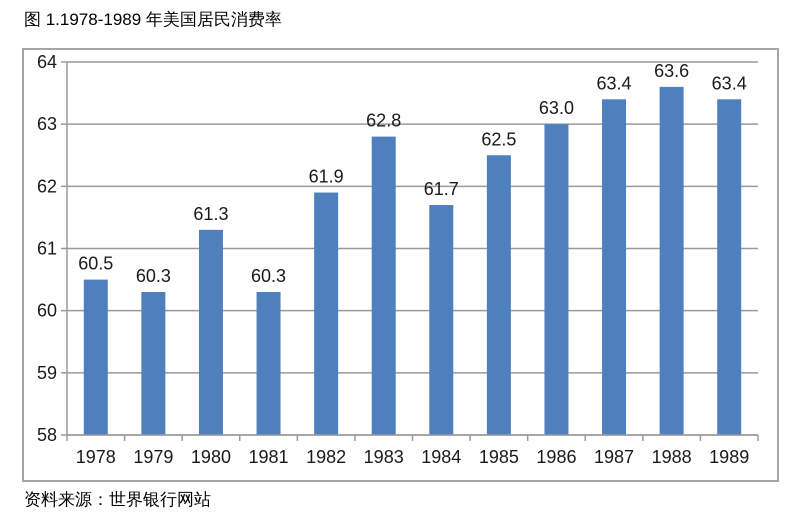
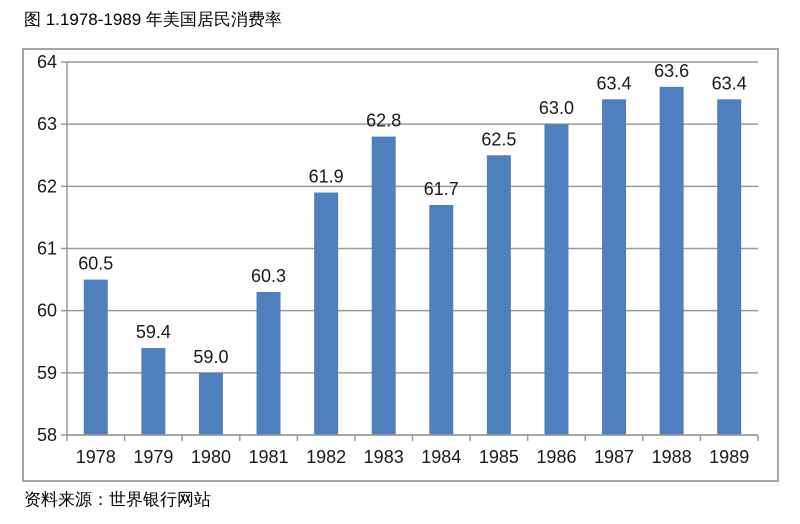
1979: 60.3 -> 59.4
1980: 61.3 -> 59.0
